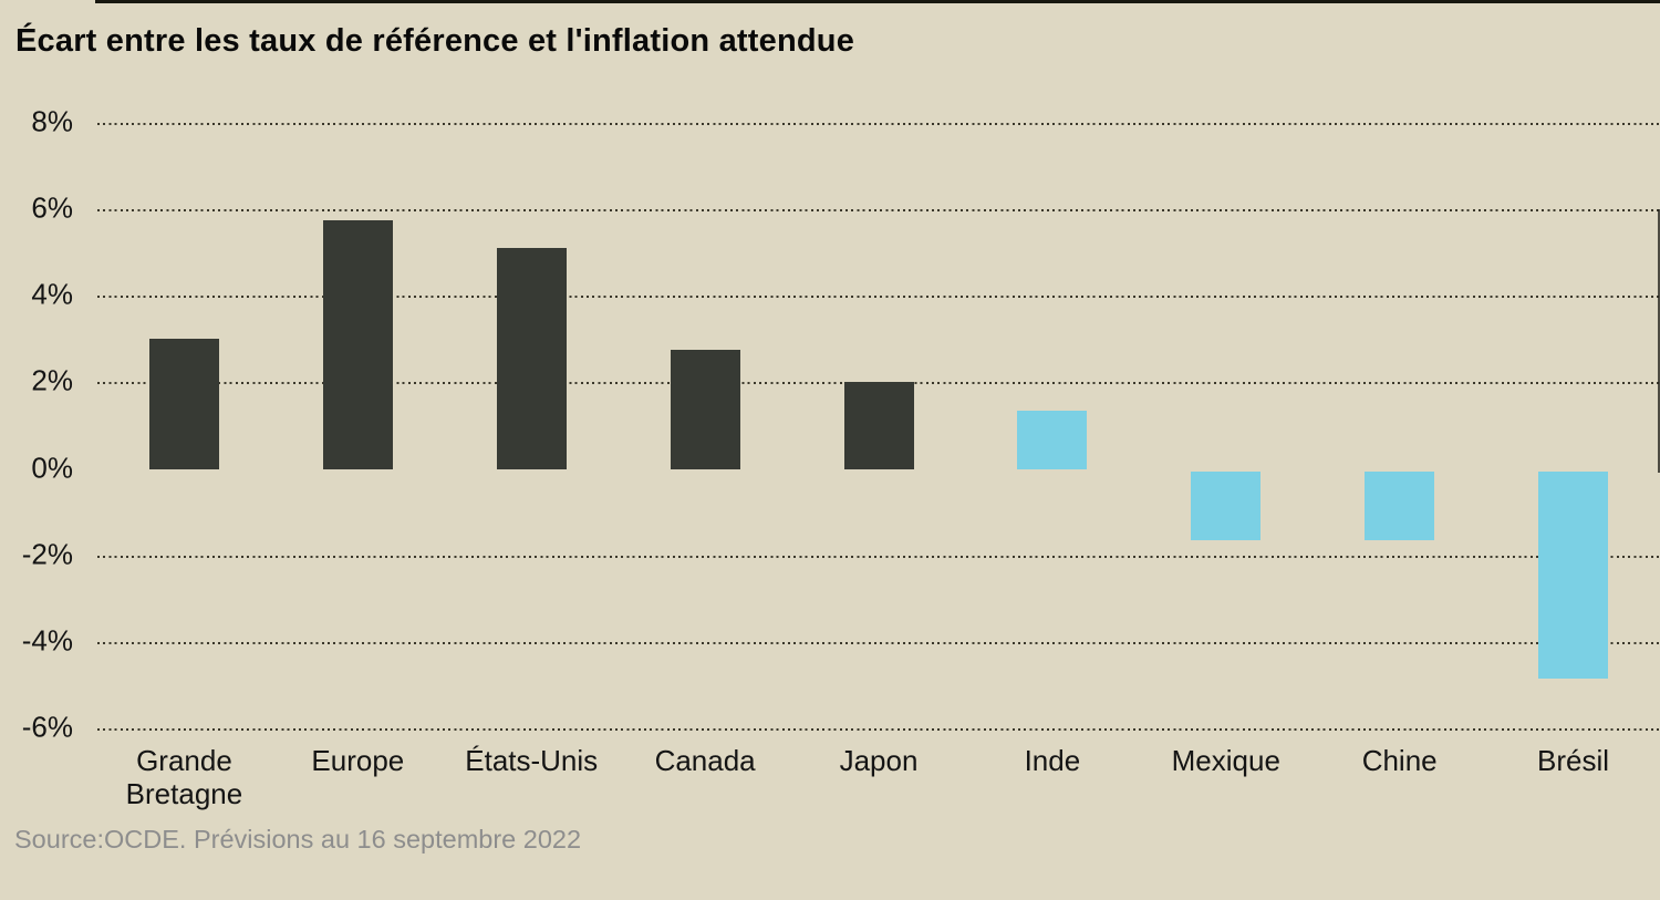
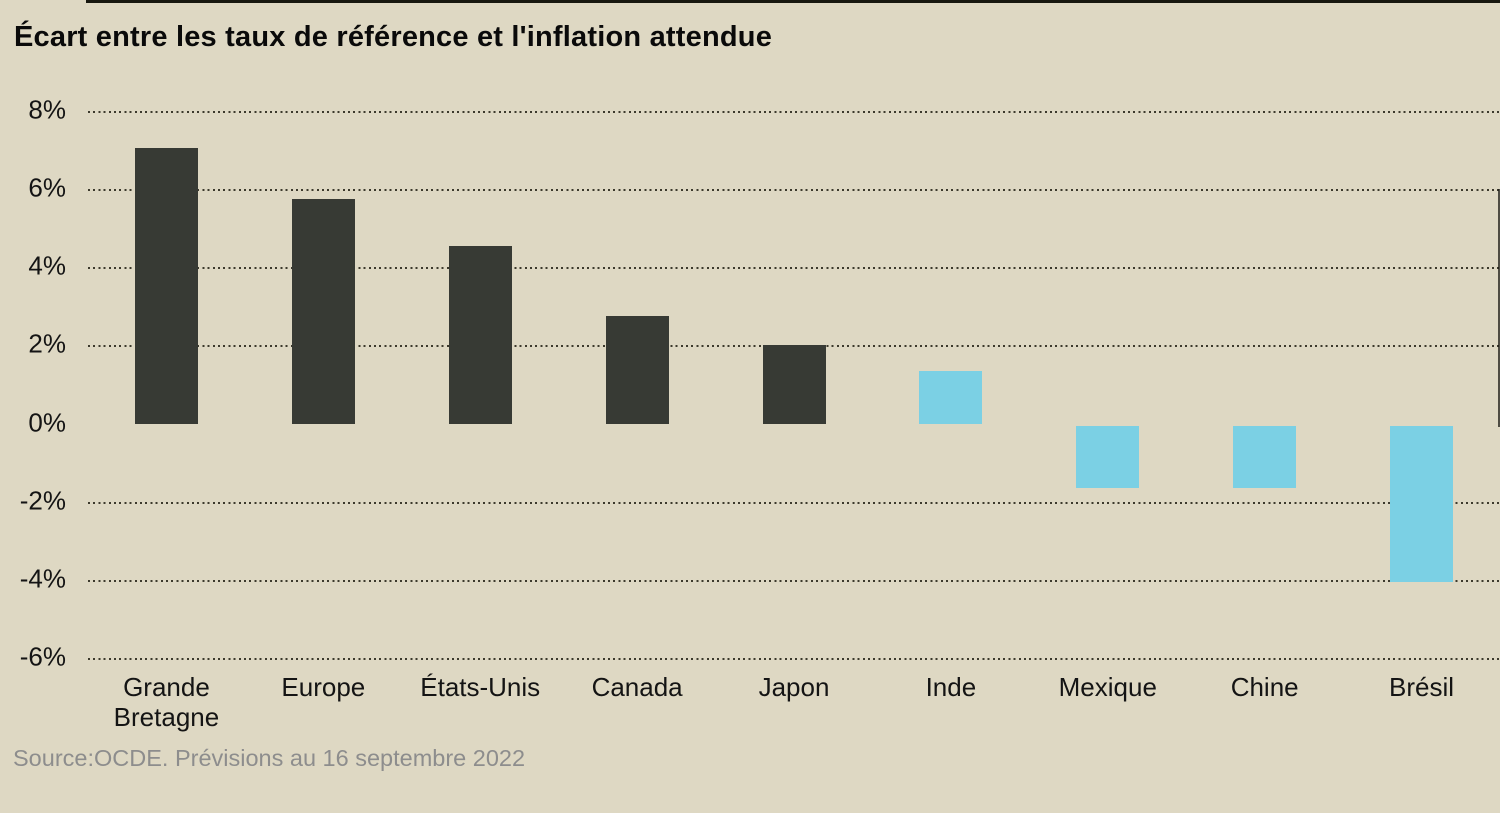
Grande Bretagne: 3.0% -> 7.0%
États-Unis: 5.1% -> 4.5%
Brésil: -4.8% -> -4.0%
